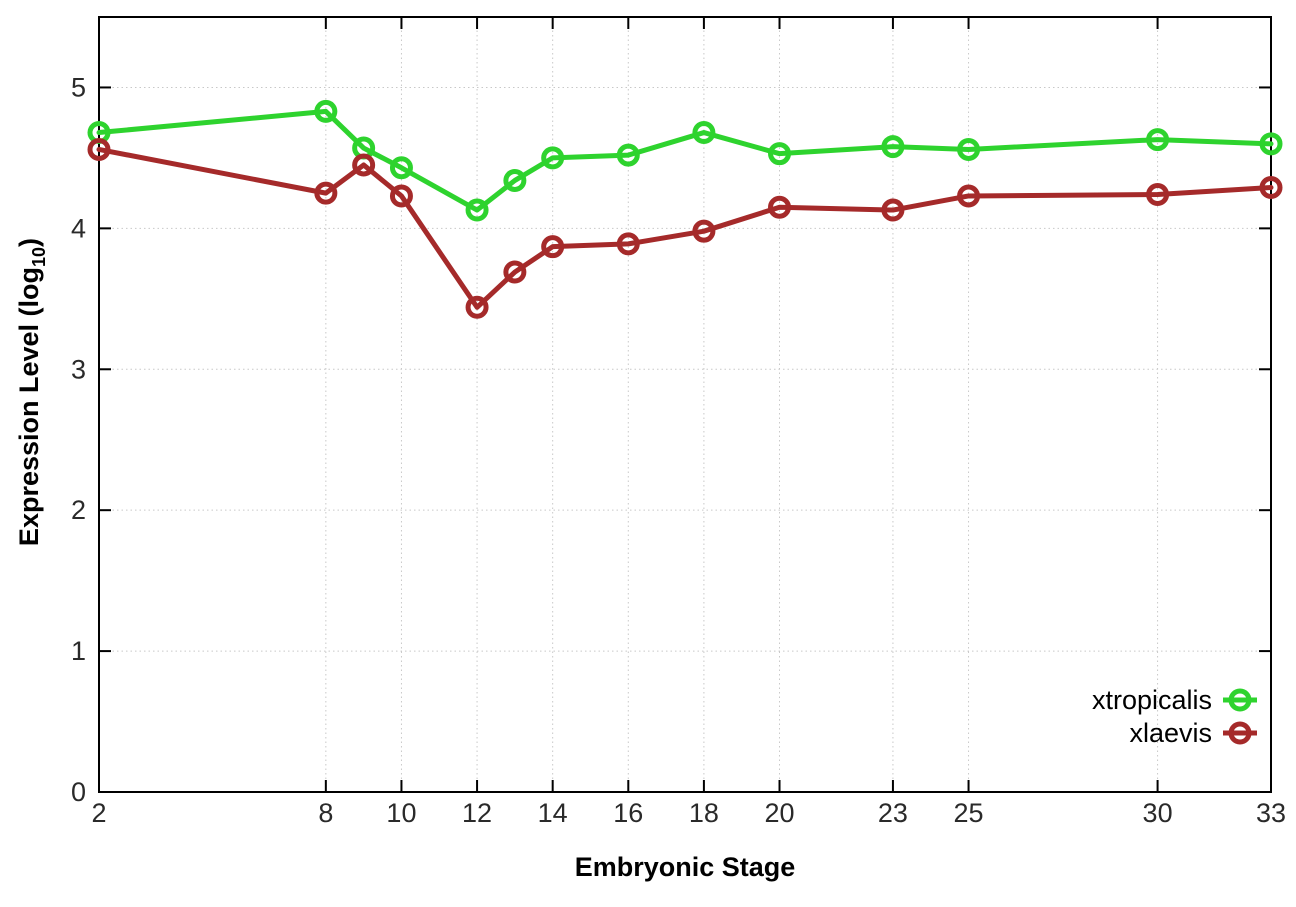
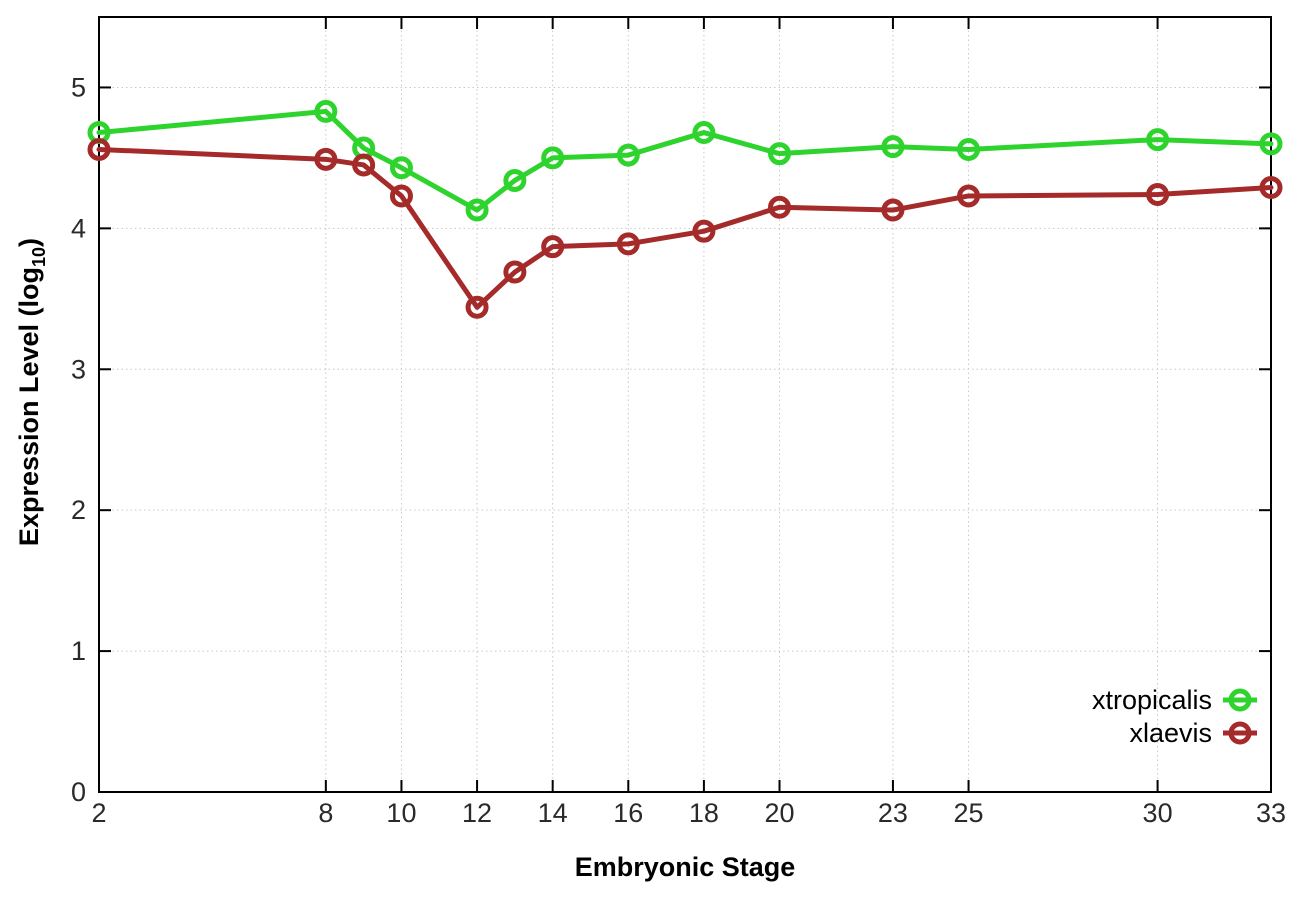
xlaevis/8: 4.25 -> 4.49
